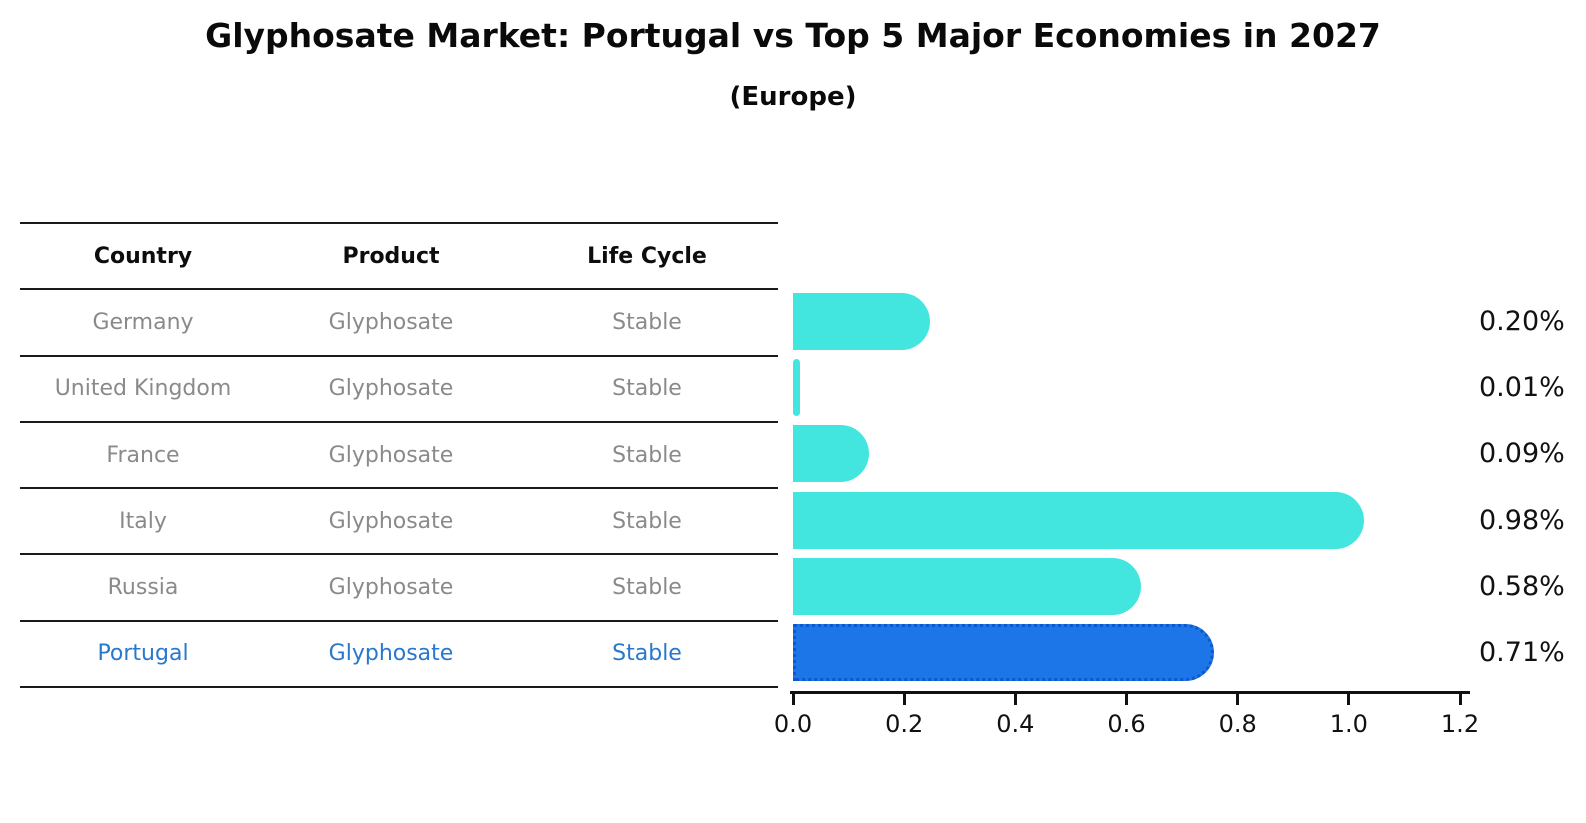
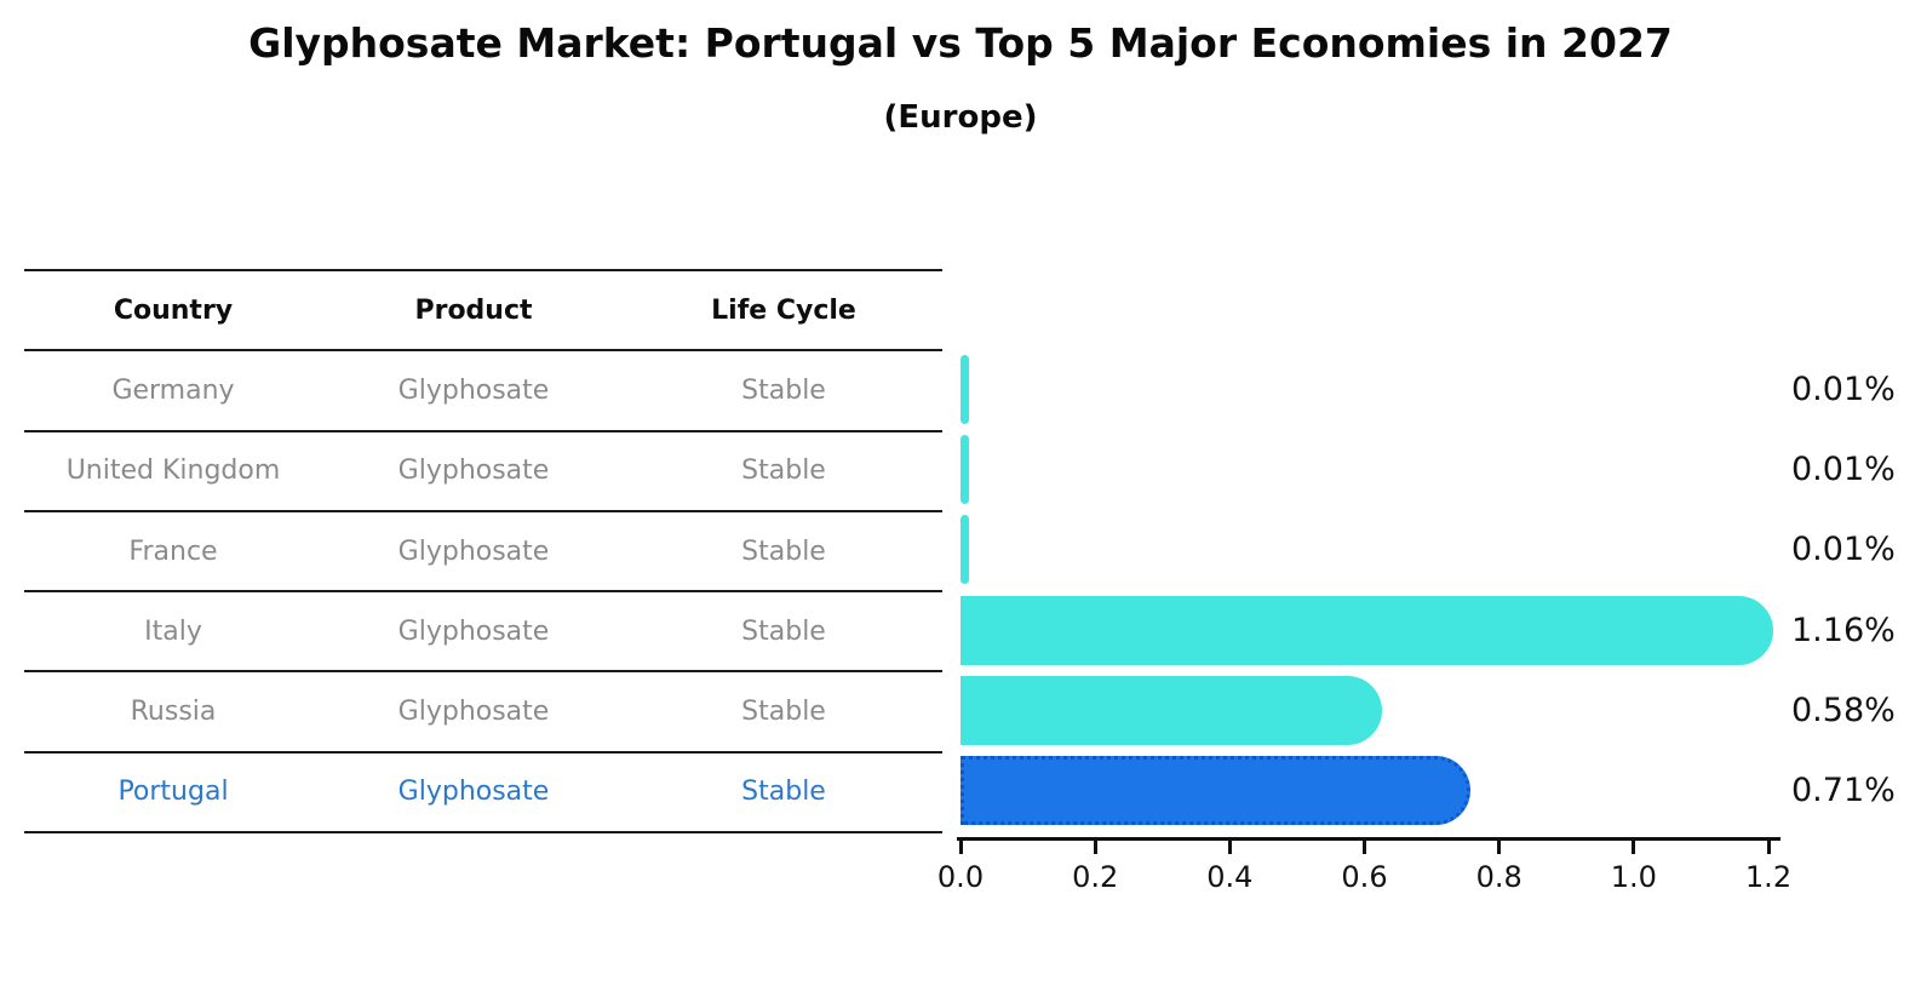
Germany: 0.20% -> 0.01%
France: 0.09% -> 0.01%
Italy: 0.98% -> 1.16%
